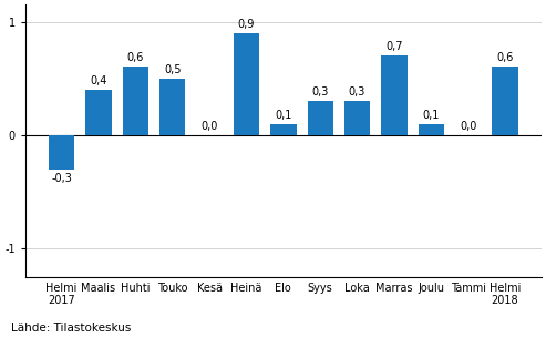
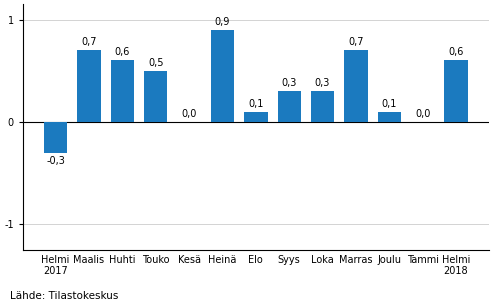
Maalis: 0,4 -> 0,7
